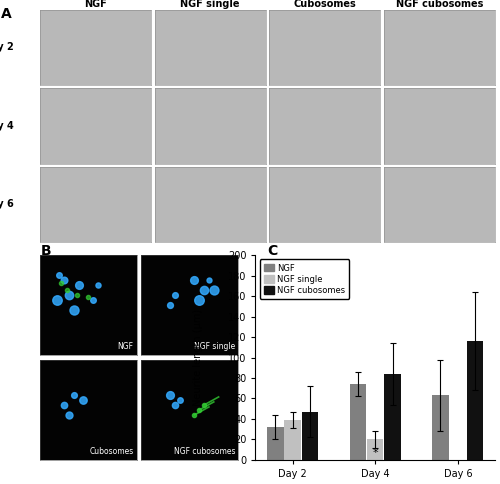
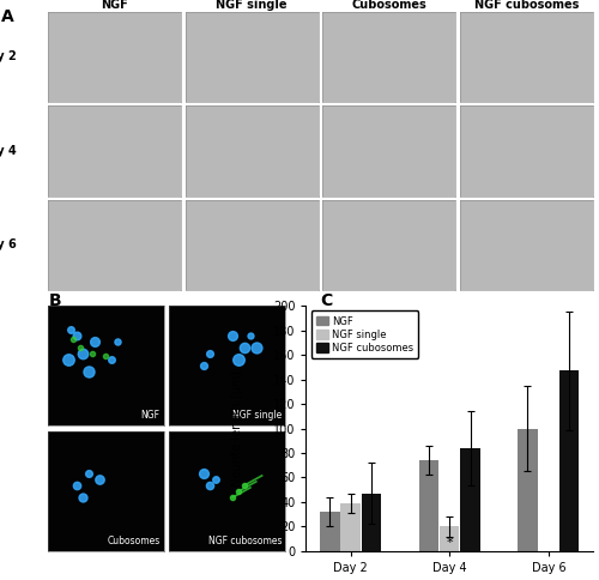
NGF/Day 6: 63 -> 100
NGF cubosomes/Day 6: 116 -> 147
